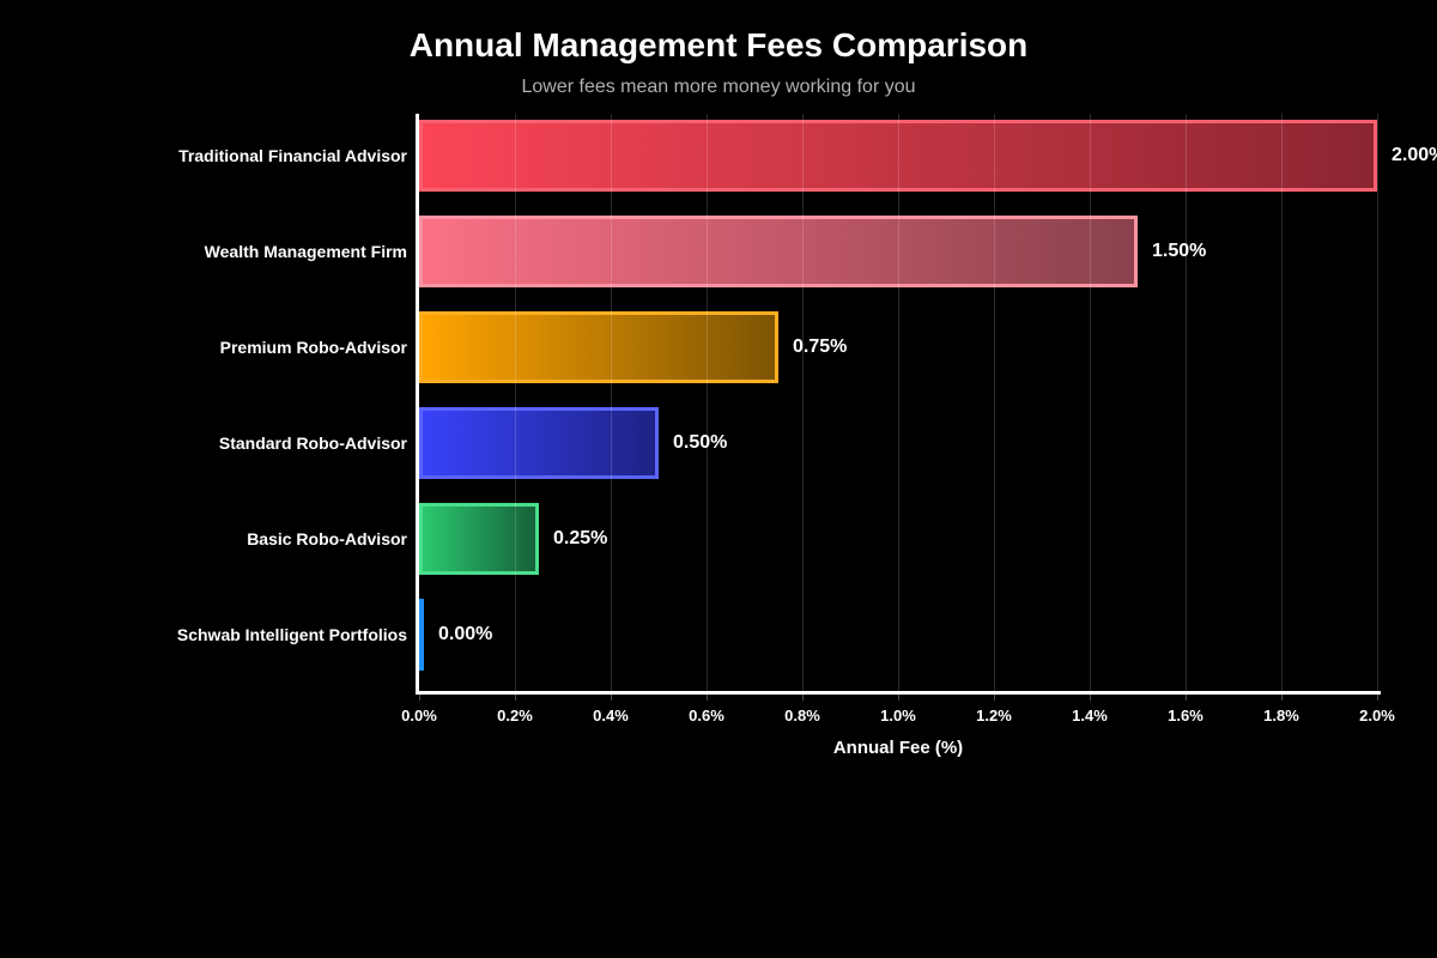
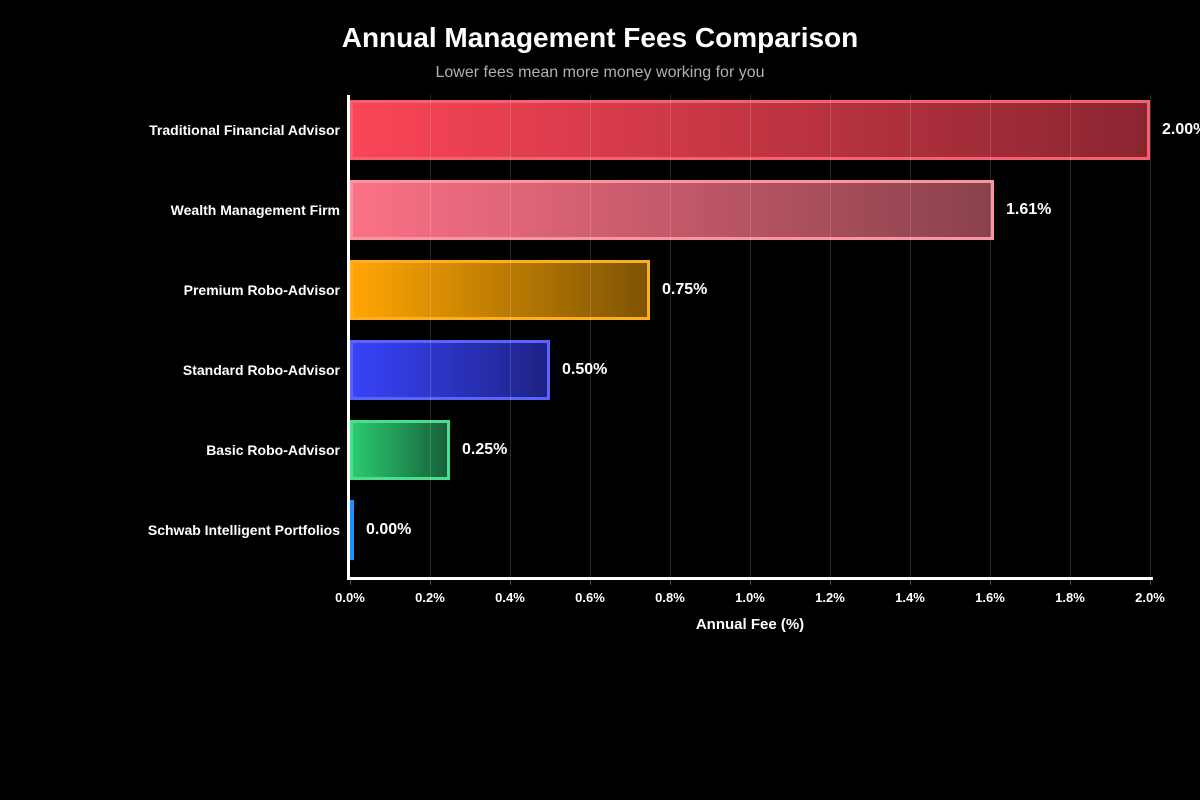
Wealth Management Firm: 1.50% -> 1.61%
